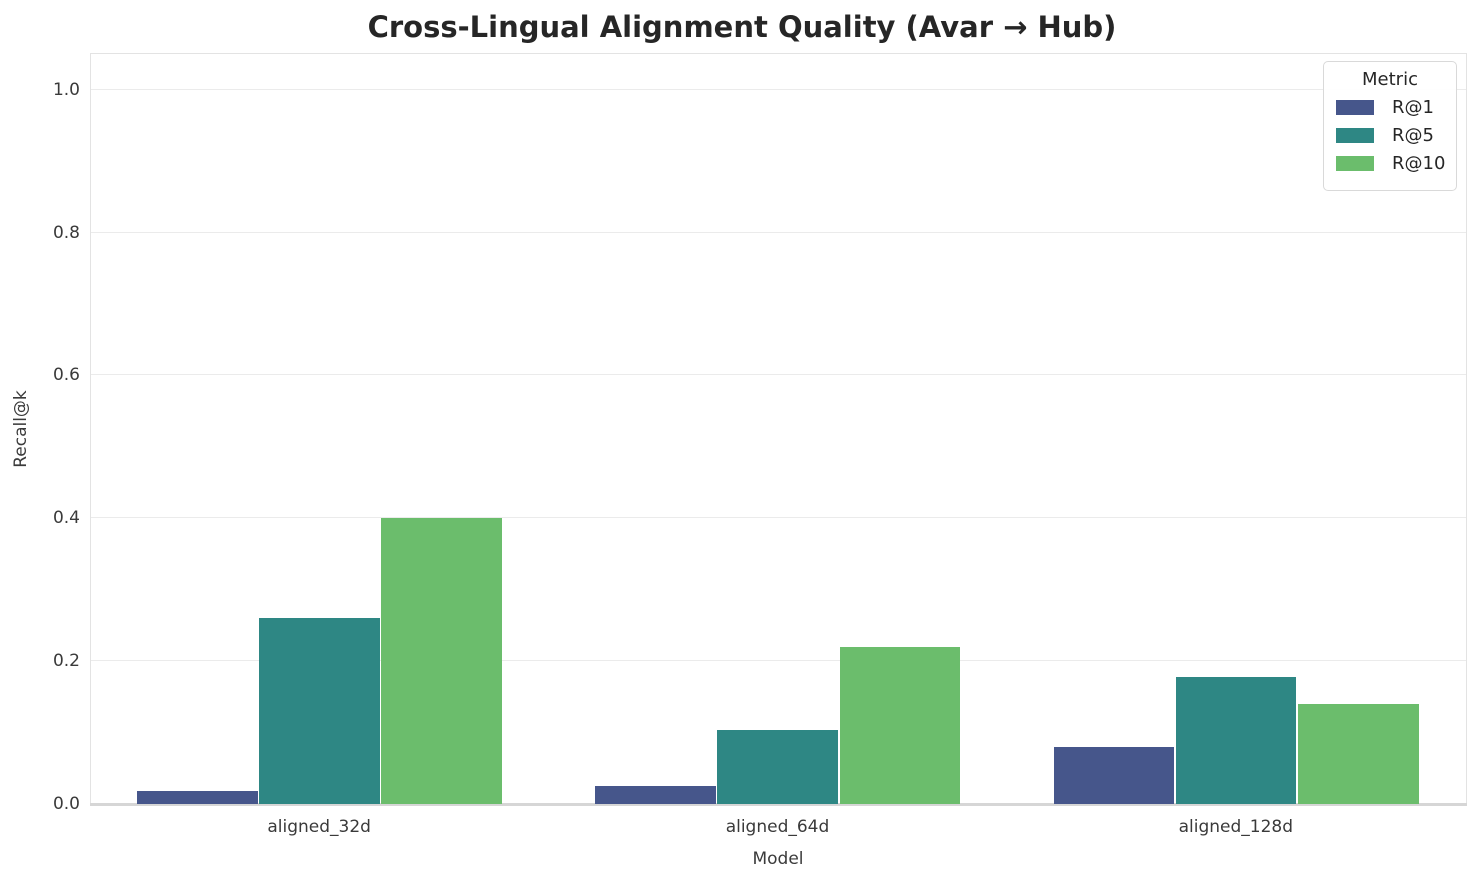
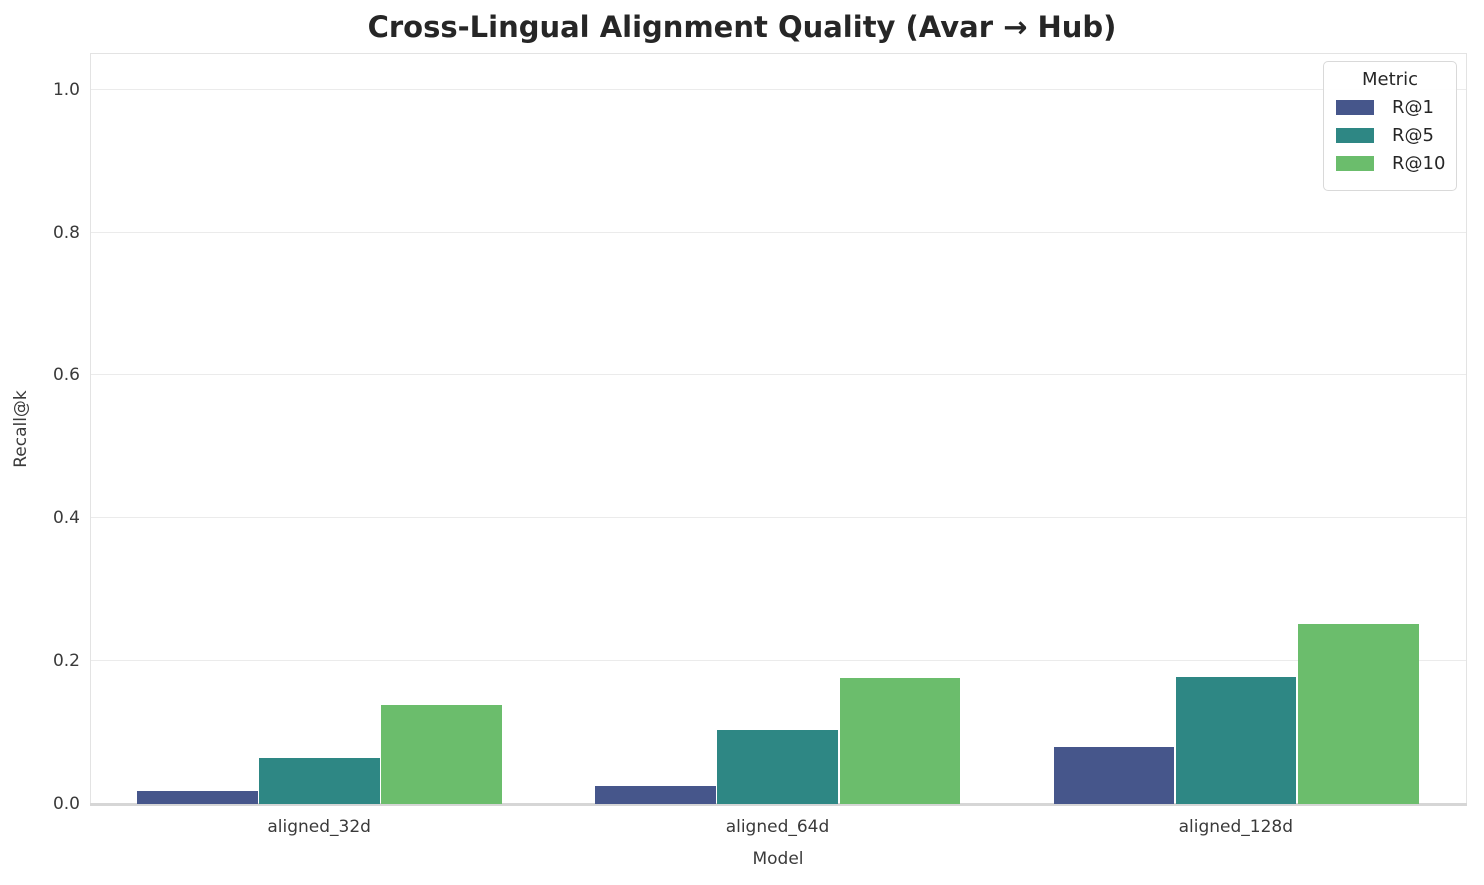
R@5/aligned_32d: 0.26 -> 0.06
R@10/aligned_32d: 0.40 -> 0.14
R@10/aligned_64d: 0.22 -> 0.18
R@10/aligned_128d: 0.14 -> 0.25
